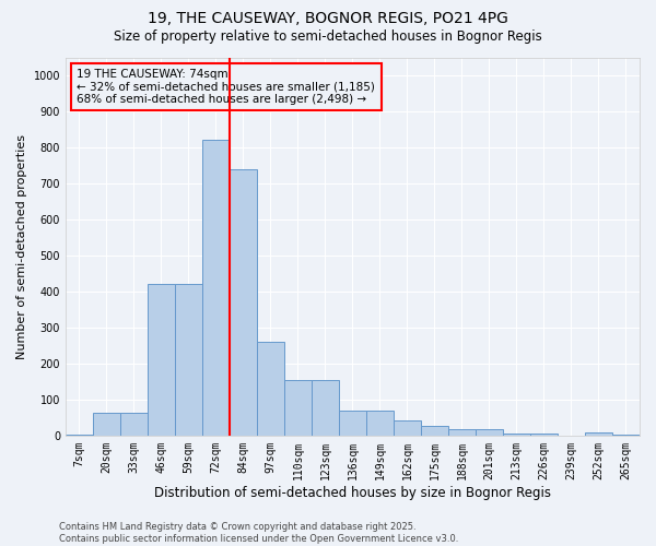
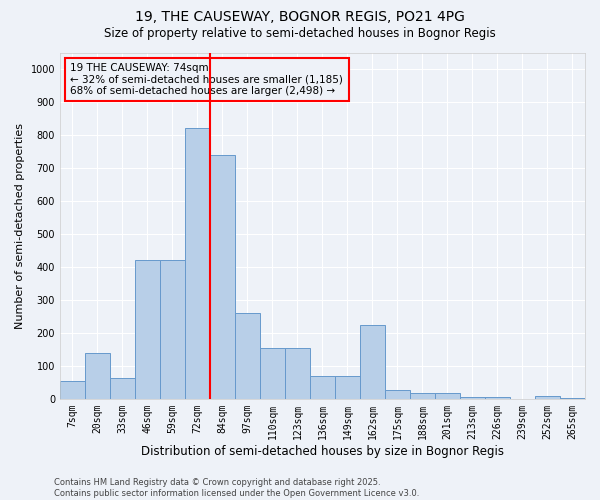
7sqm: 2 -> 55
20sqm: 62 -> 140
162sqm: 42 -> 225
